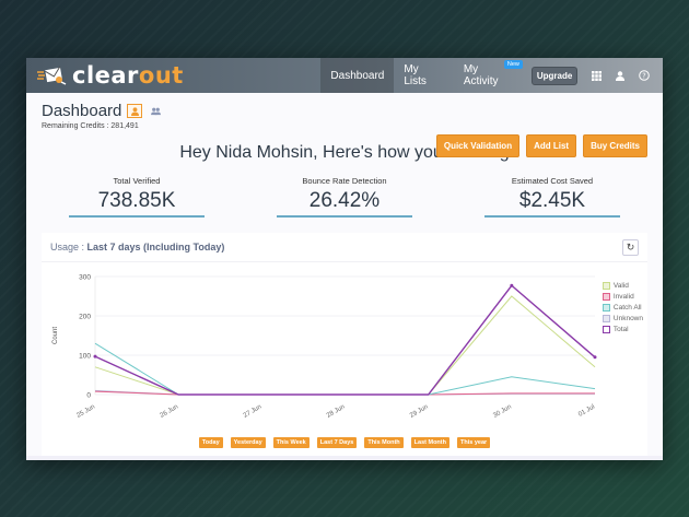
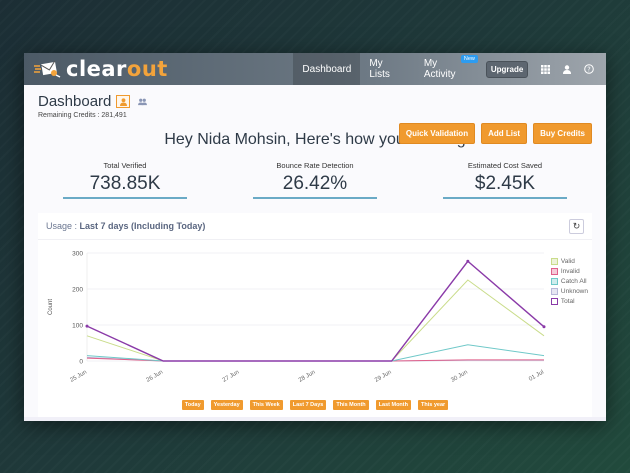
Catch All/25 Jun: 130 -> 20
Valid/30 Jun: 250 -> 220
